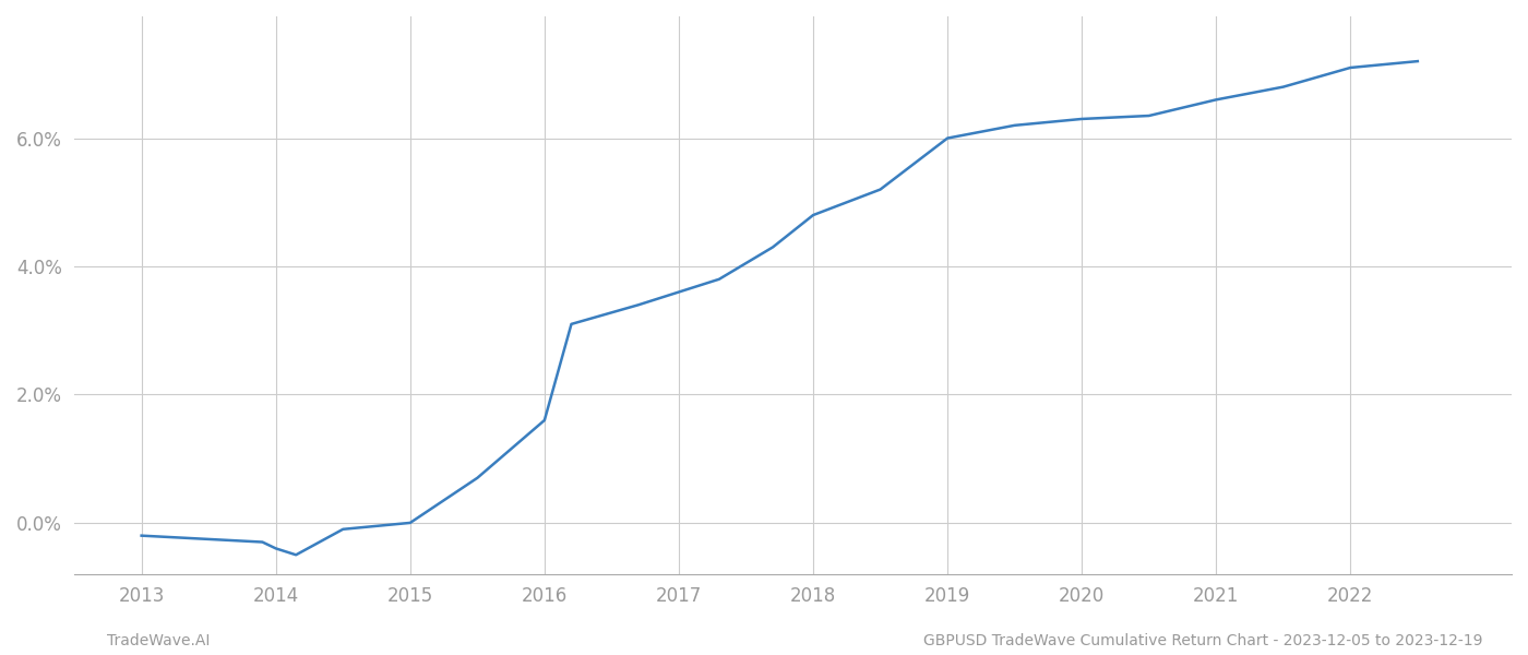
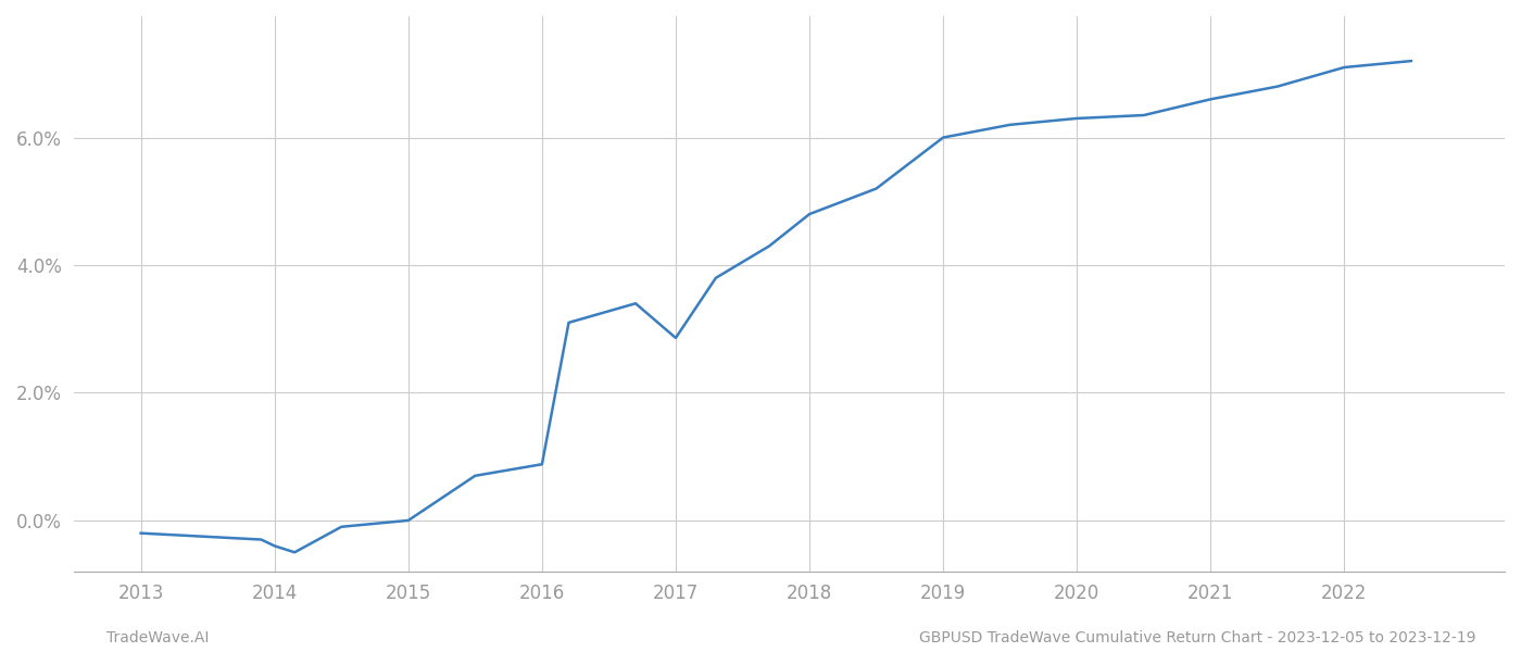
2016: 1.60% -> 0.88%
2017: 3.60% -> 2.86%
